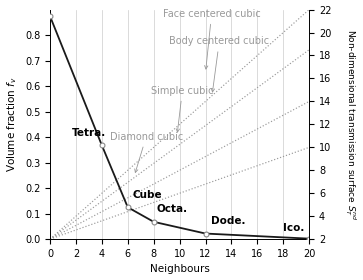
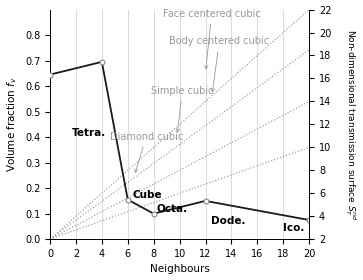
0: 0.874 -> 0.645
4: 0.368 -> 0.695
6: 0.125 -> 0.155
8: 0.068 -> 0.100
12: 0.022 -> 0.150
20: 0.002 -> 0.075
